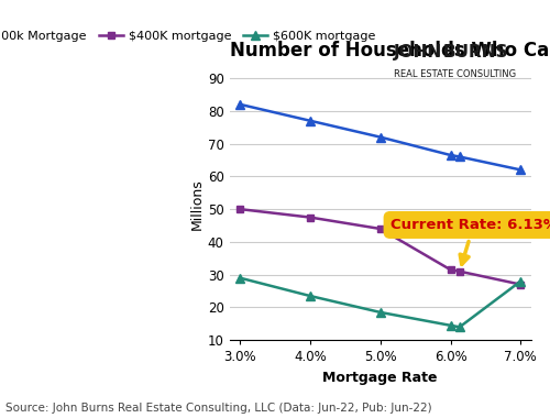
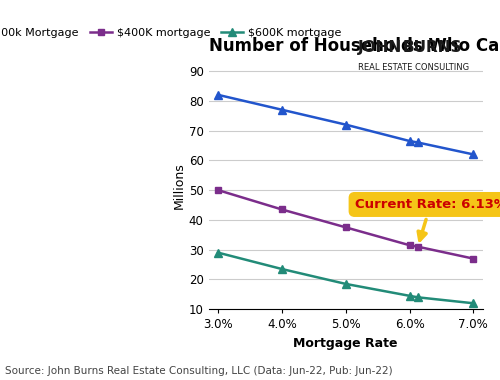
$400K mortgage/4.0%: 47.5 -> 43.5
$400K mortgage/5.0%: 44.0 -> 37.5
$600K mortgage/7.0%: 28.0 -> 12.0
